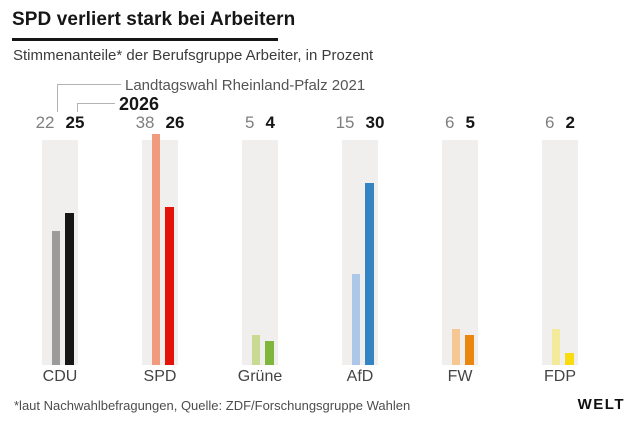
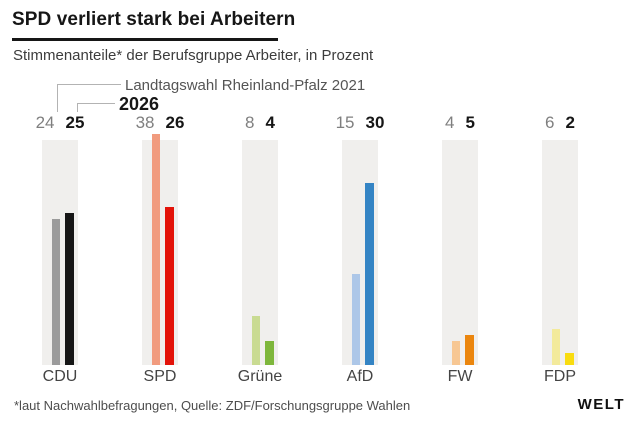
Landtagswahl Rheinland-Pfalz 2021/CDU: 22 -> 24
Landtagswahl Rheinland-Pfalz 2021/Grüne: 5 -> 8
Landtagswahl Rheinland-Pfalz 2021/FW: 6 -> 4
